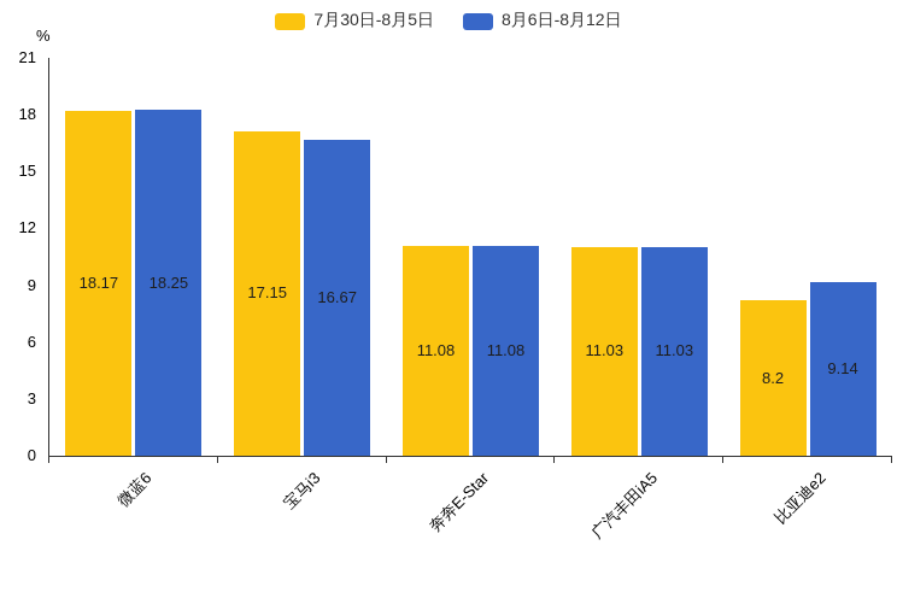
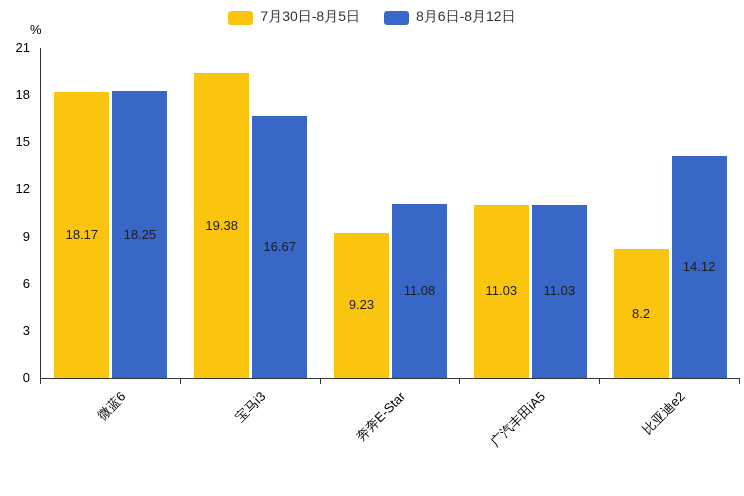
7月30日-8月5日/宝马i3: 17.15 -> 19.38
7月30日-8月5日/奔奔E-Star: 11.08 -> 9.23
8月6日-8月12日/比亚迪e2: 9.14 -> 14.12
